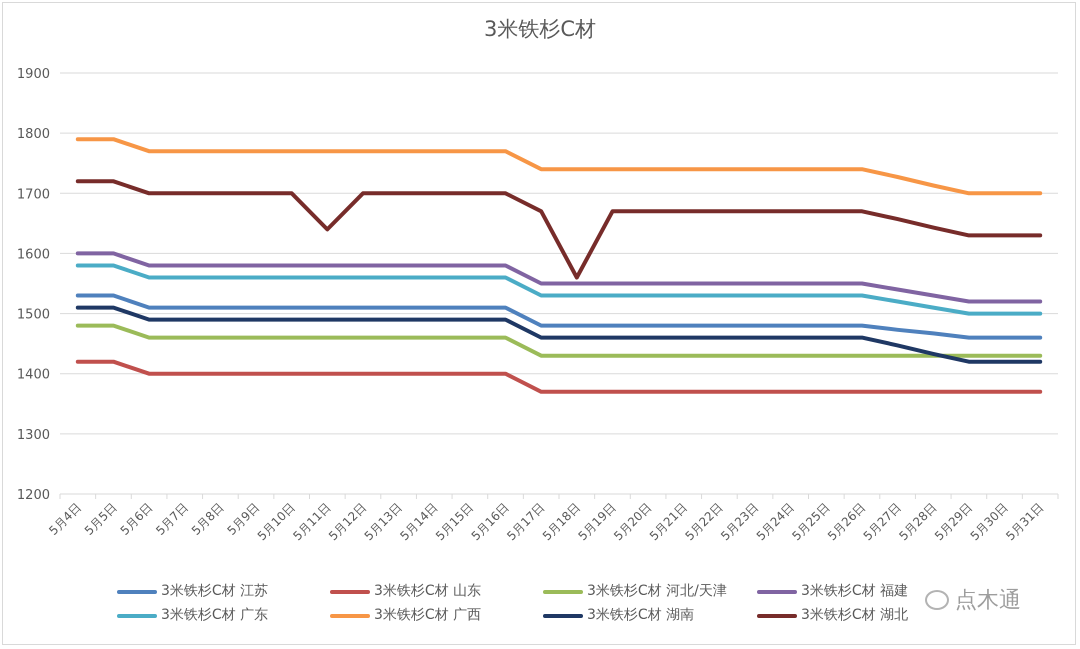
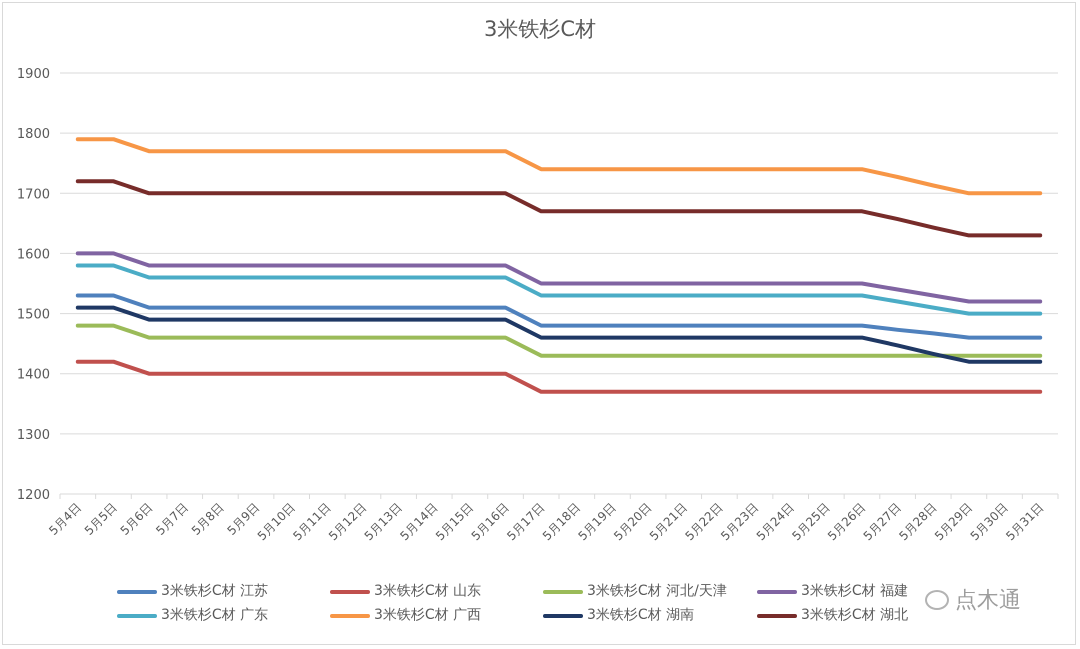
3米铁杉C材 湖北/5月11日: 1640 -> 1700
3米铁杉C材 湖北/5月18日: 1560 -> 1670
